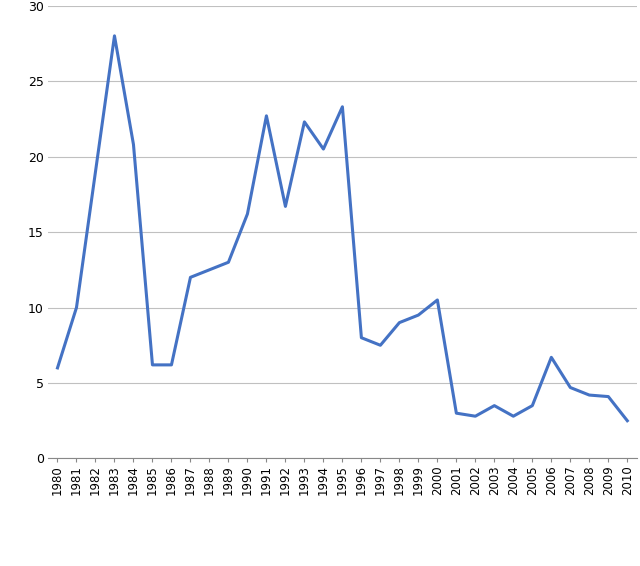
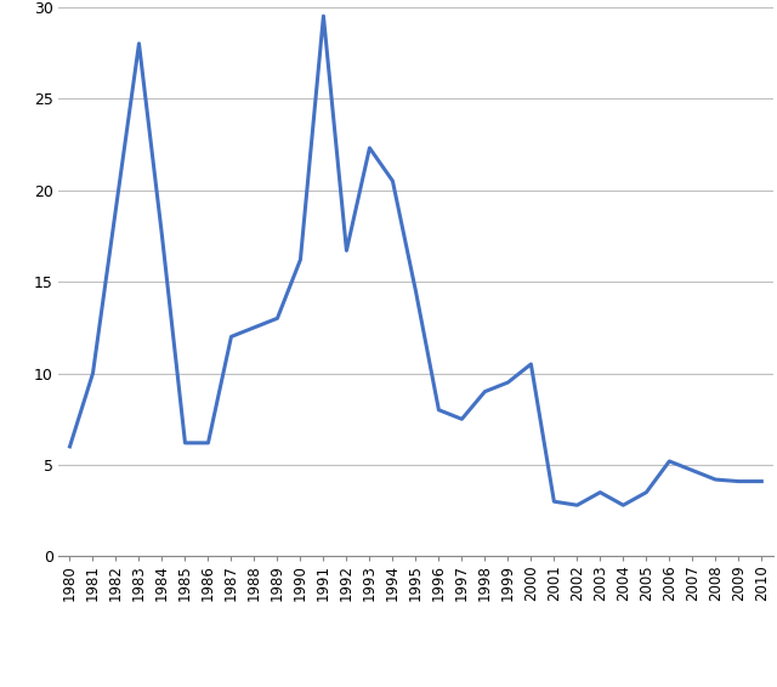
1984: 20.8 -> 17.5
1991: 22.7 -> 29.5
1995: 23.3 -> 14.5
2006: 6.7 -> 5.2
2010: 2.5 -> 4.1
